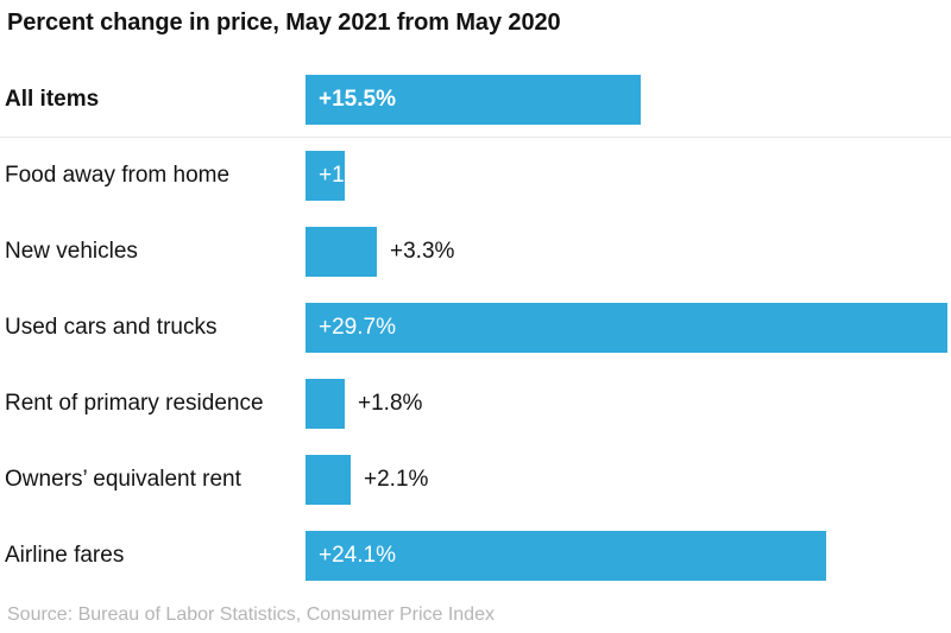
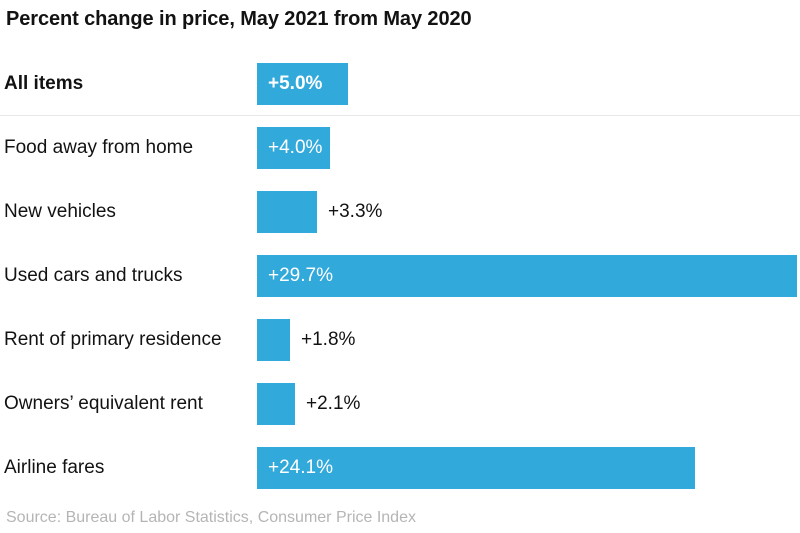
All items: +15.5% -> +5.0%
Food away from home: +1.8% -> +4.0%
